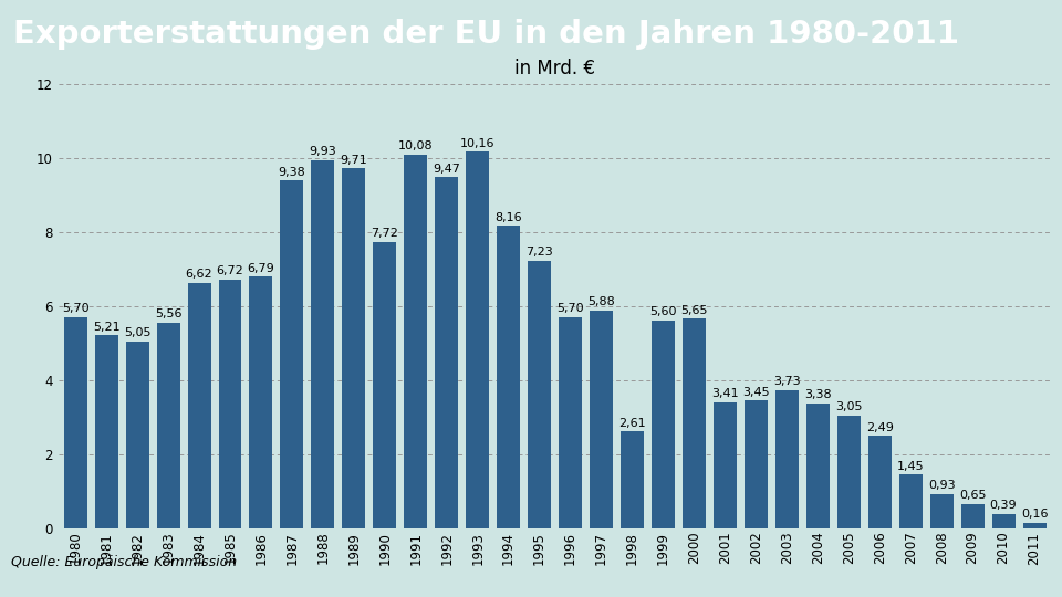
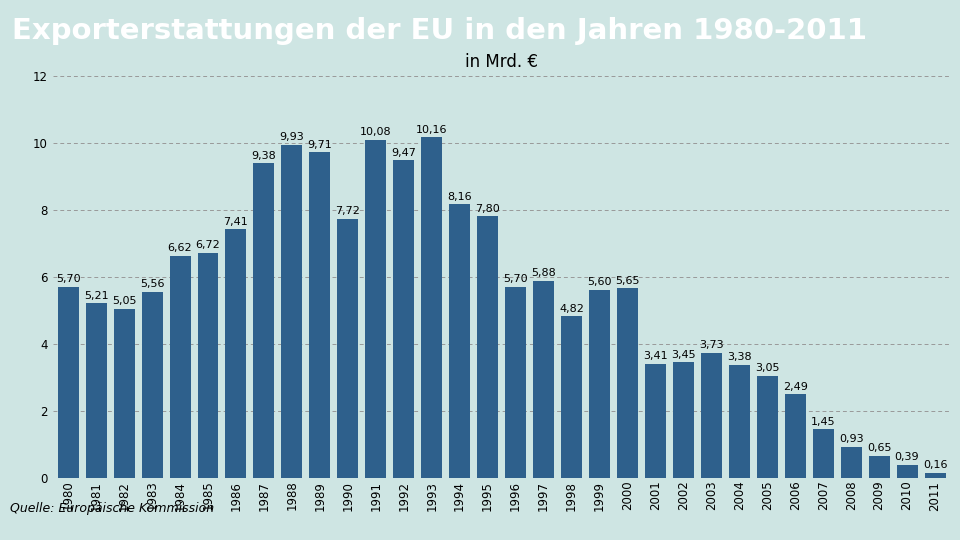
1986: 6,79 -> 7,41
1995: 7,23 -> 7,80
1998: 2,61 -> 4,82
